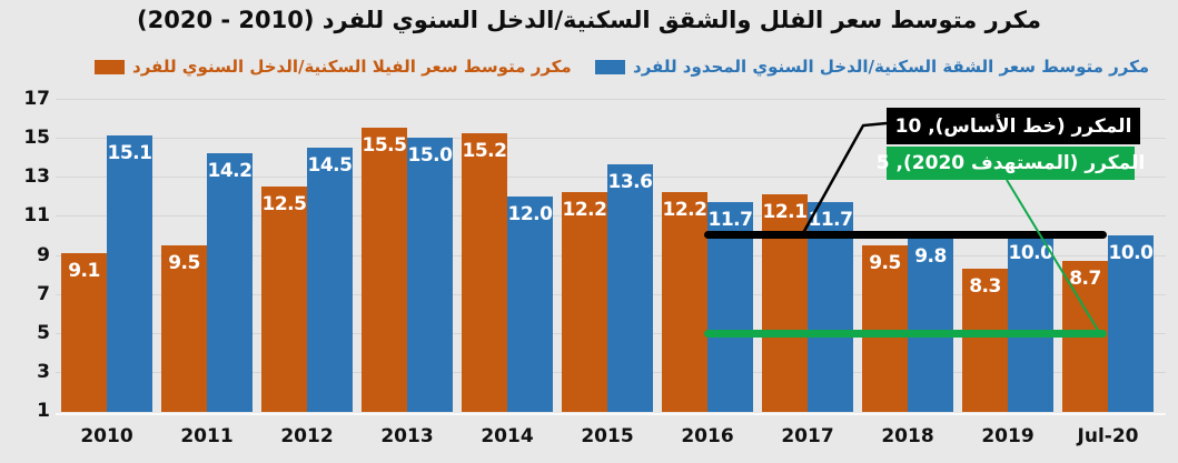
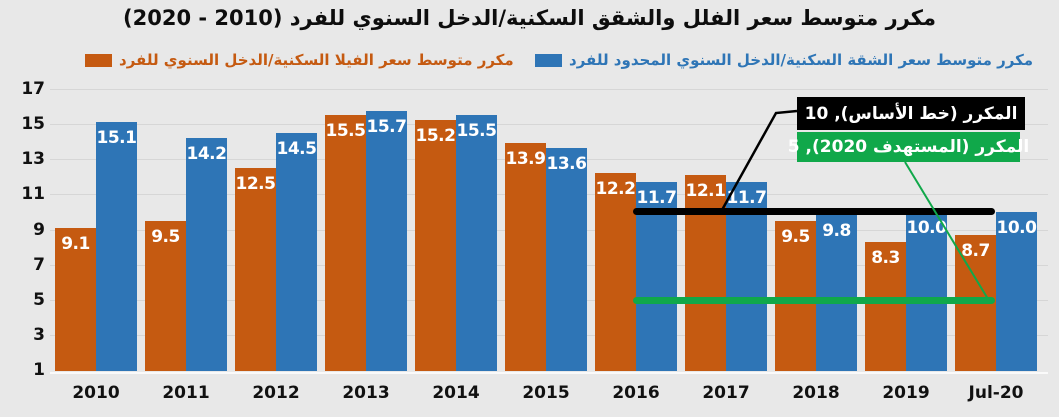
مكرر متوسط سعر الشقة السكنية/الدخل السنوي المحدود للفرد/2013: 15.0 -> 15.7
مكرر متوسط سعر الشقة السكنية/الدخل السنوي المحدود للفرد/2014: 12.0 -> 15.5
مكرر متوسط سعر الفيلا السكنية/الدخل السنوي للفرد/2015: 12.2 -> 13.9
